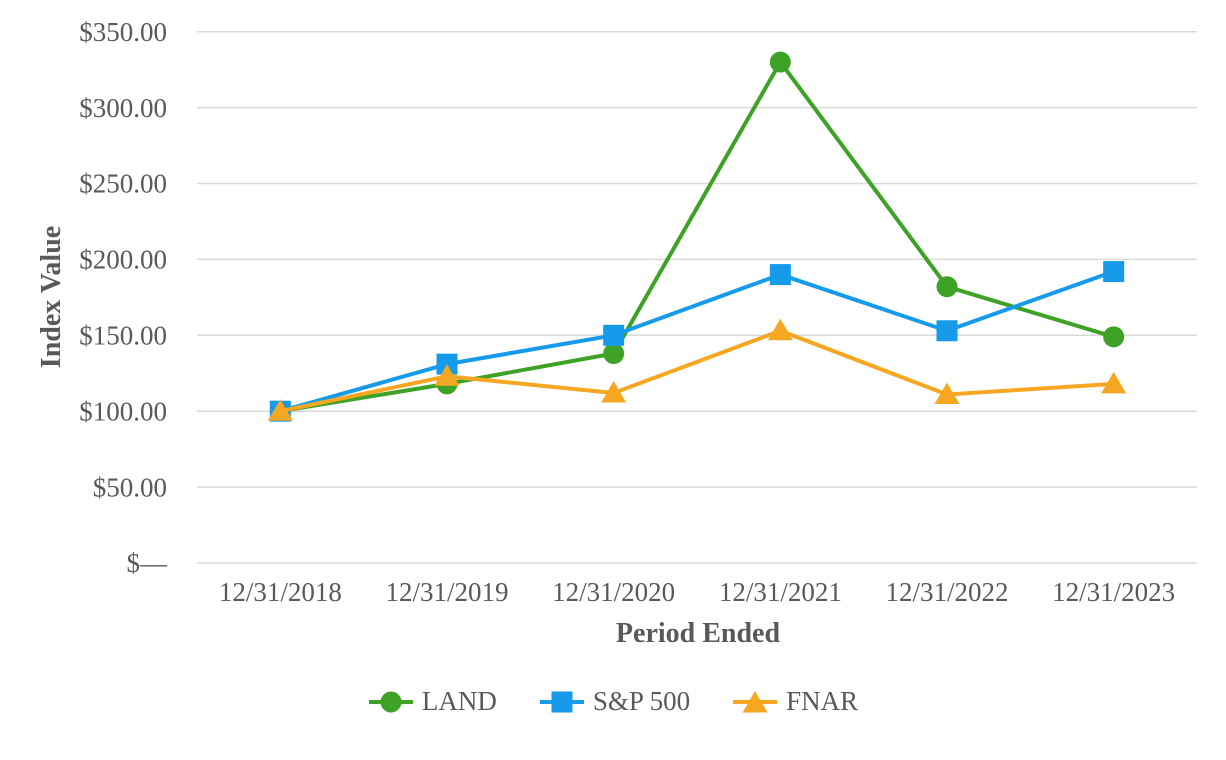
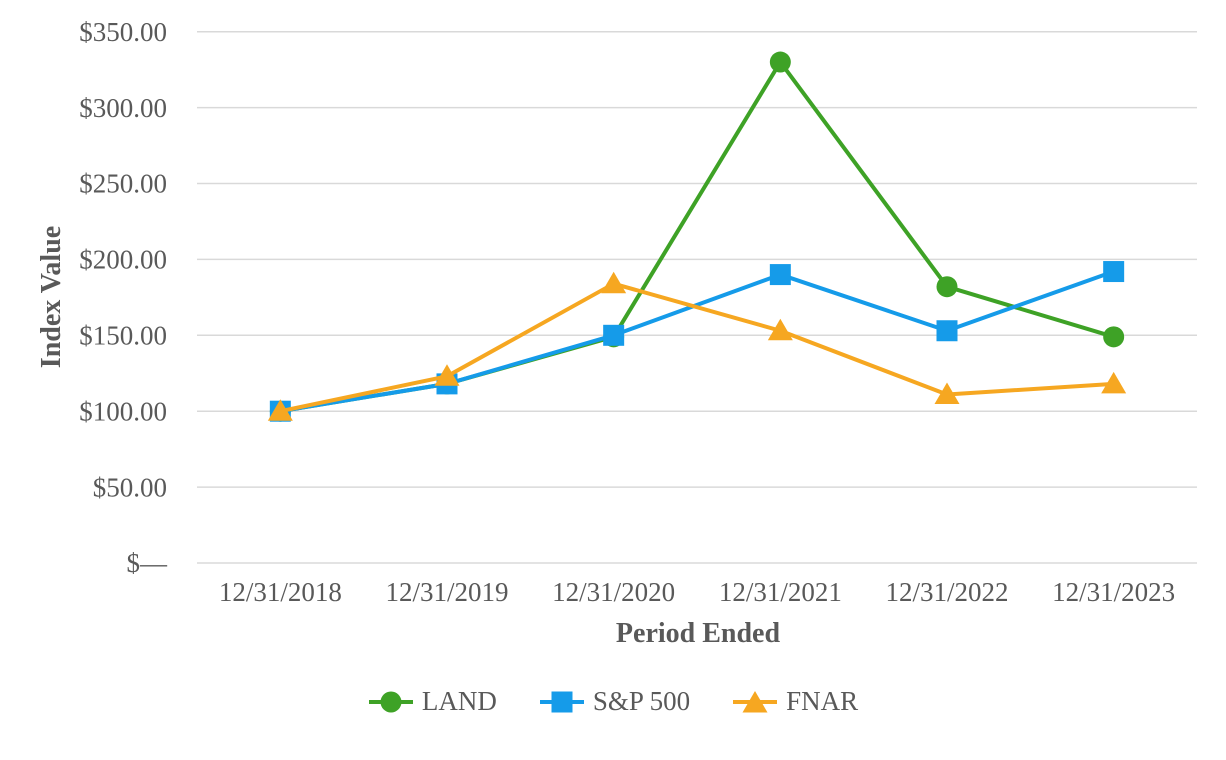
S&P 500/12/31/2019: $131 -> $118
LAND/12/31/2020: $138 -> $149
FNAR/12/31/2020: $112 -> $184
